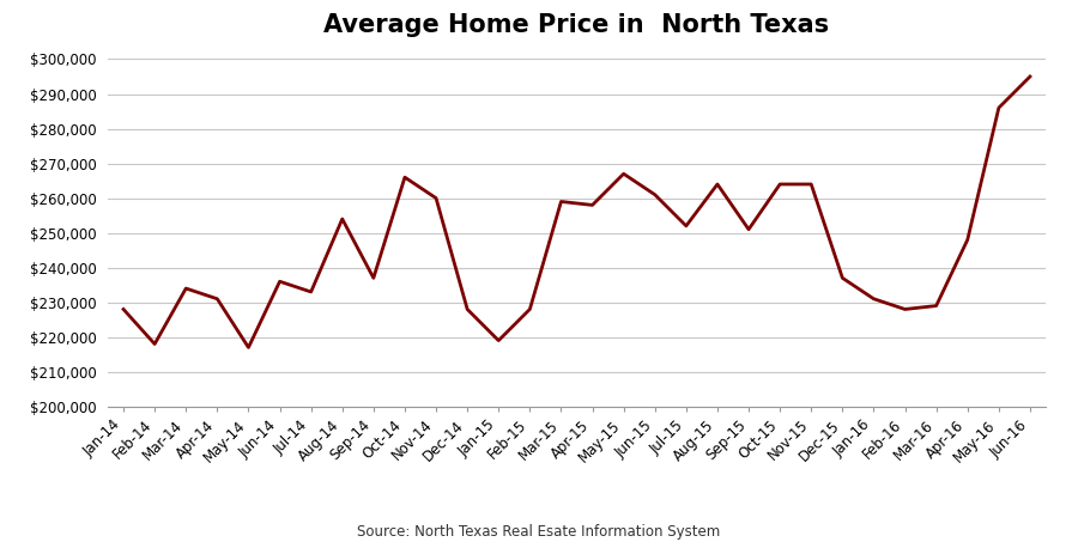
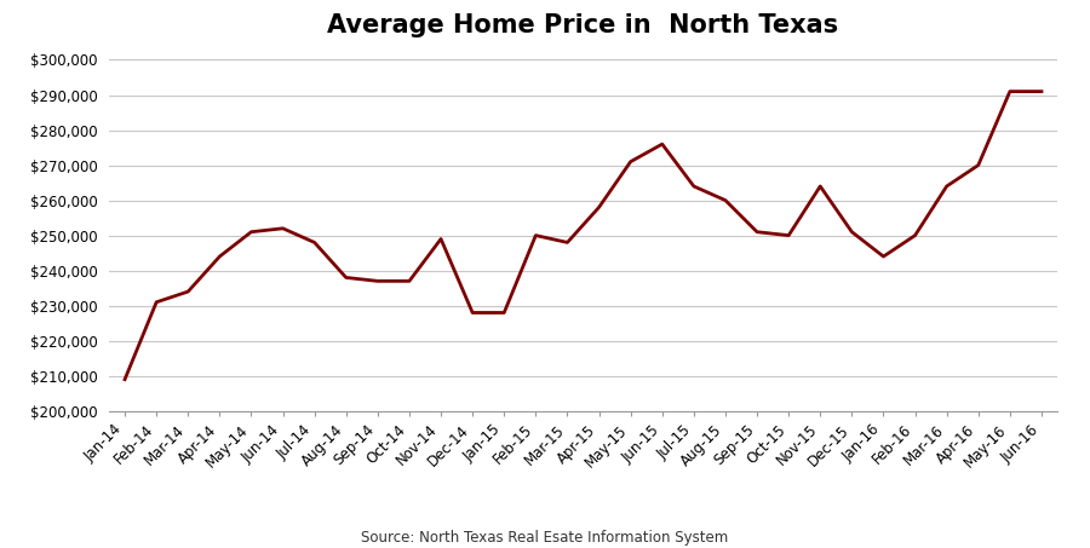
Jan-14: $228,000 -> $209,000
Feb-14: $218,000 -> $231,000
Apr-14: $231,000 -> $244,000
May-14: $217,000 -> $251,000
Jun-14: $236,000 -> $252,000
Jul-14: $233,000 -> $248,000
Aug-14: $254,000 -> $238,000
Oct-14: $266,000 -> $237,000
Nov-14: $260,000 -> $249,000
Jan-15: $219,000 -> $228,000
Feb-15: $228,000 -> $250,000
Mar-15: $259,000 -> $248,000
May-15: $267,000 -> $271,000
Jun-15: $261,000 -> $276,000
Jul-15: $252,000 -> $264,000
Aug-15: $264,000 -> $260,000
Oct-15: $264,000 -> $250,000
Dec-15: $237,000 -> $251,000
Jan-16: $231,000 -> $244,000
Feb-16: $228,000 -> $250,000
Mar-16: $229,000 -> $264,000
Apr-16: $248,000 -> $270,000
May-16: $286,000 -> $291,000
Jun-16: $295,000 -> $291,000
